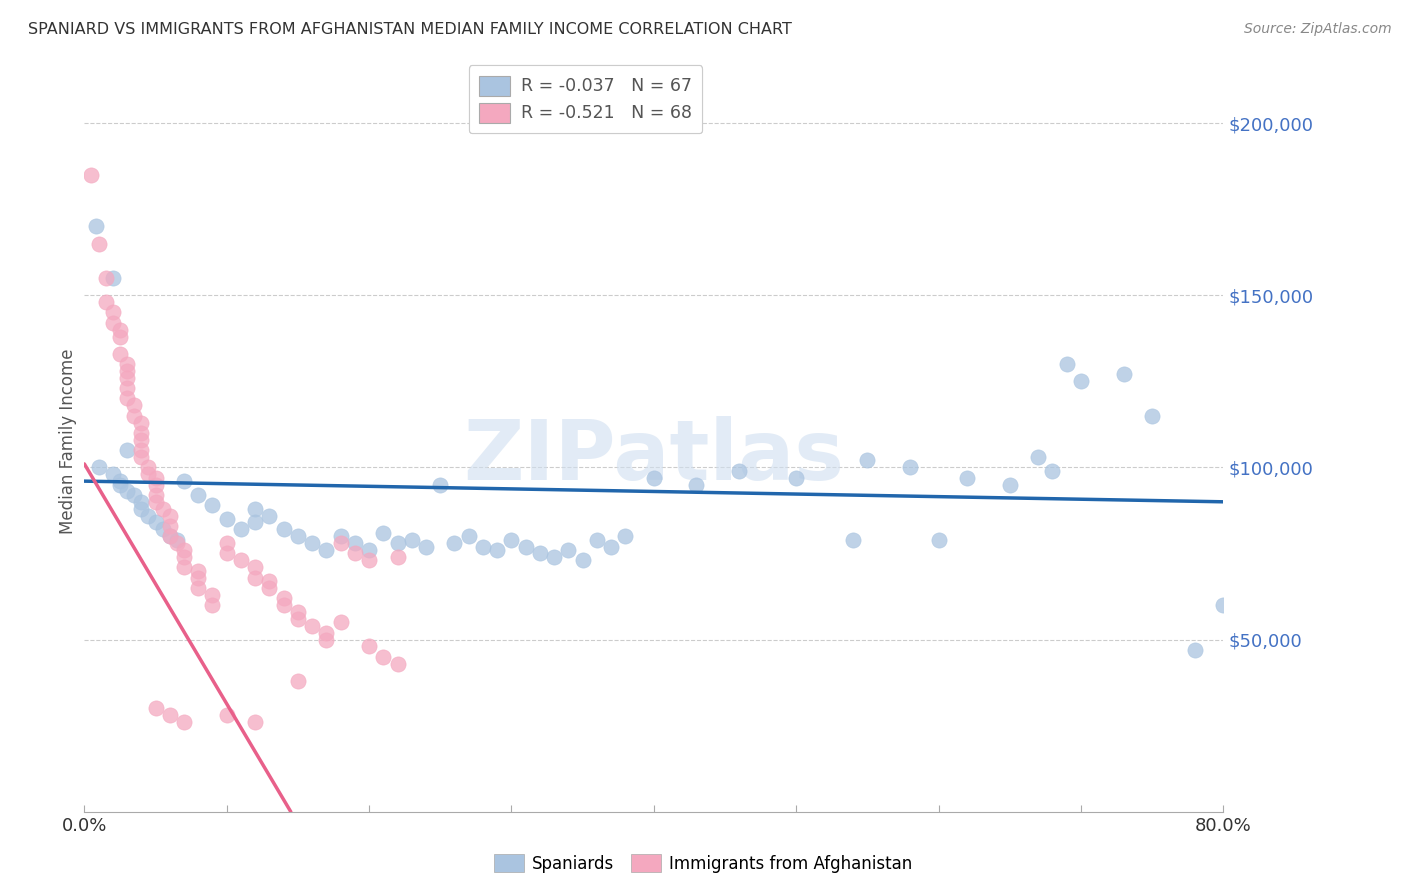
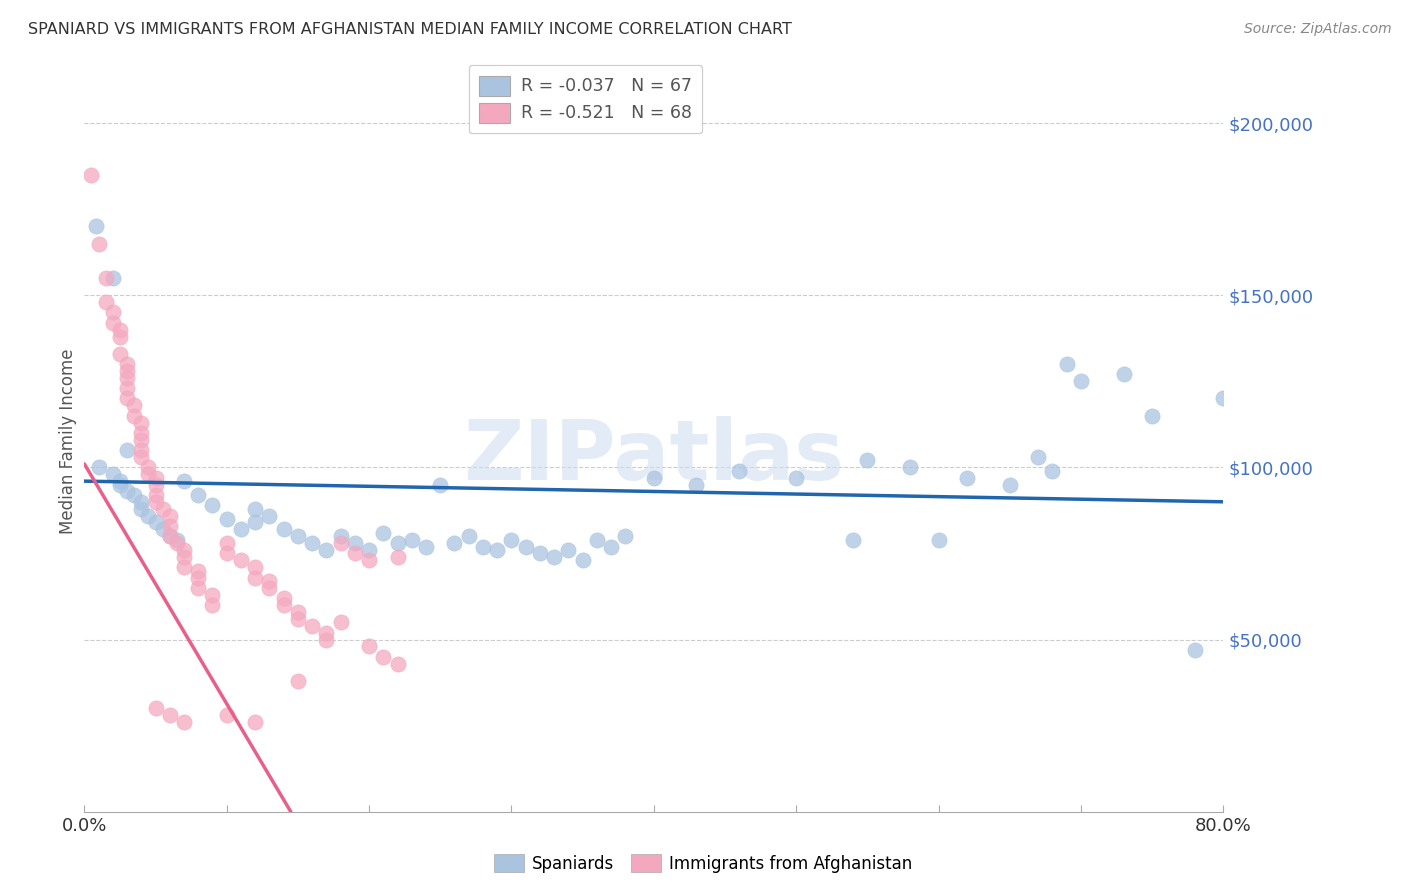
Spaniards/80.0%: $60,000 -> $120,000
